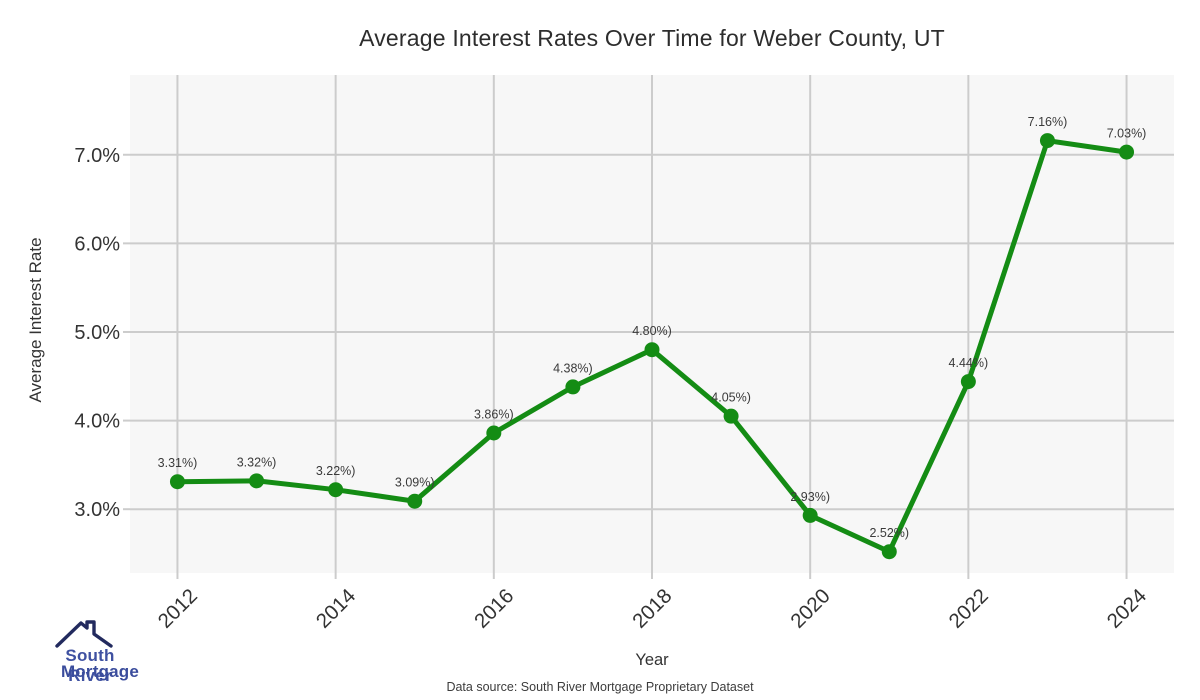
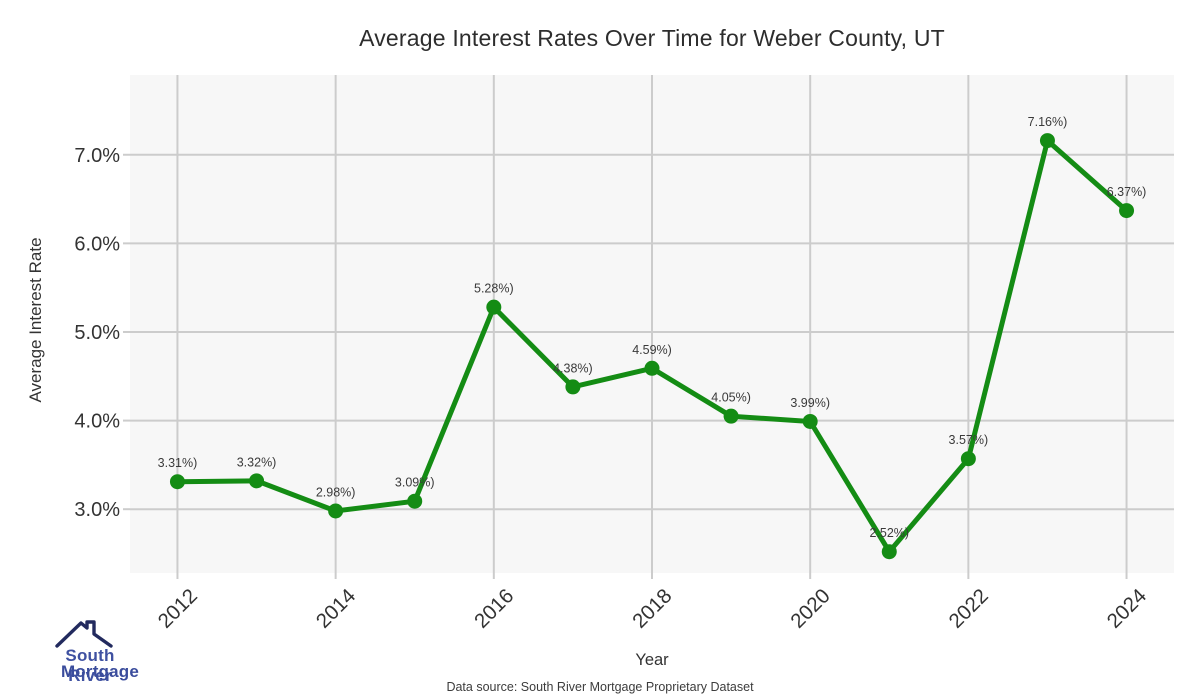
2014: 3.22% -> 2.98%
2016: 3.86% -> 5.28%
2018: 4.80% -> 4.59%
2020: 2.93% -> 3.99%
2022: 4.44% -> 3.57%
2024: 7.03% -> 6.37%
